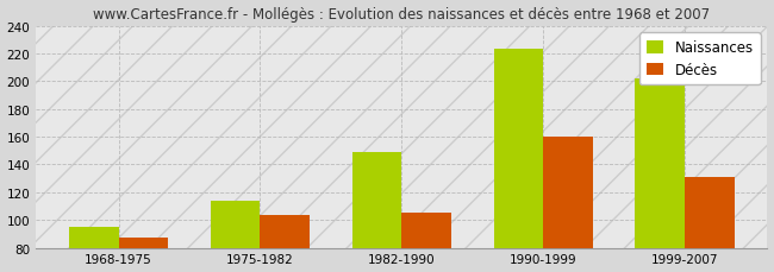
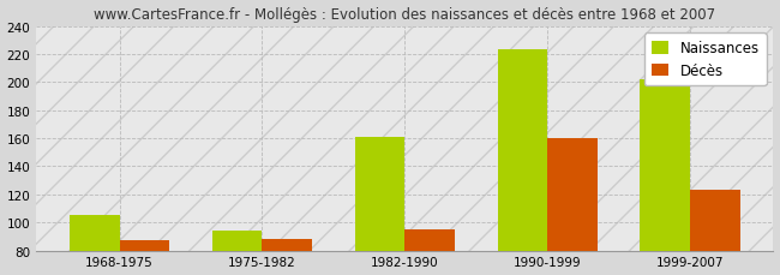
Naissances/1968-1975: 95 -> 105
Naissances/1975-1982: 114 -> 94
Décès/1975-1982: 104 -> 88
Naissances/1982-1990: 149 -> 161
Décès/1982-1990: 105 -> 95
Décès/1999-2007: 131 -> 123
